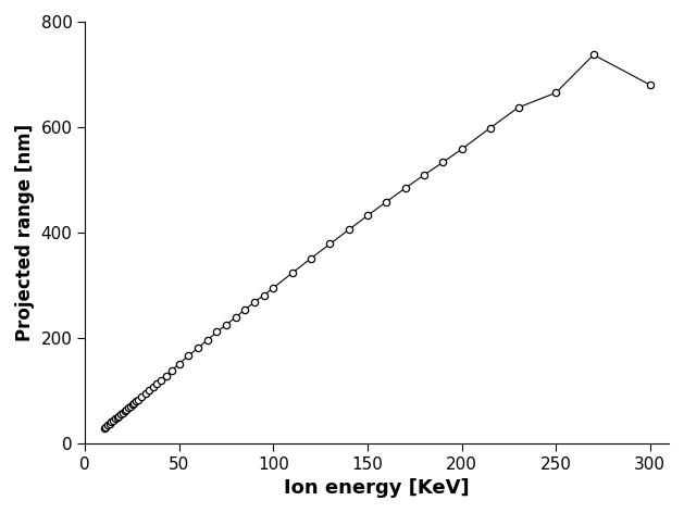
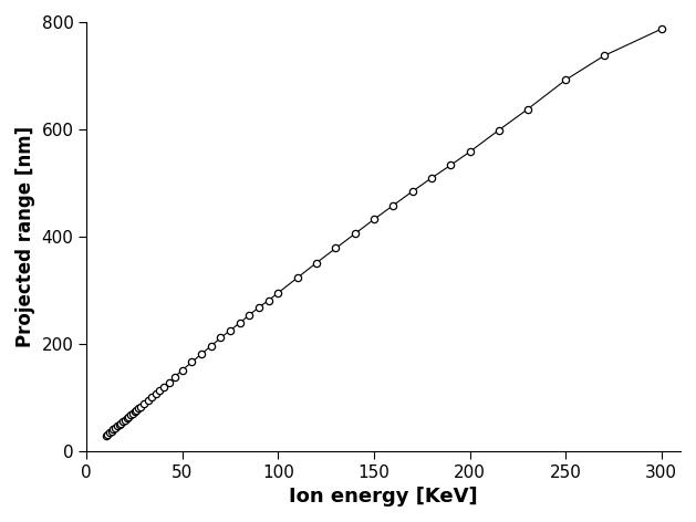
250: 665 -> 692
300: 680 -> 787
